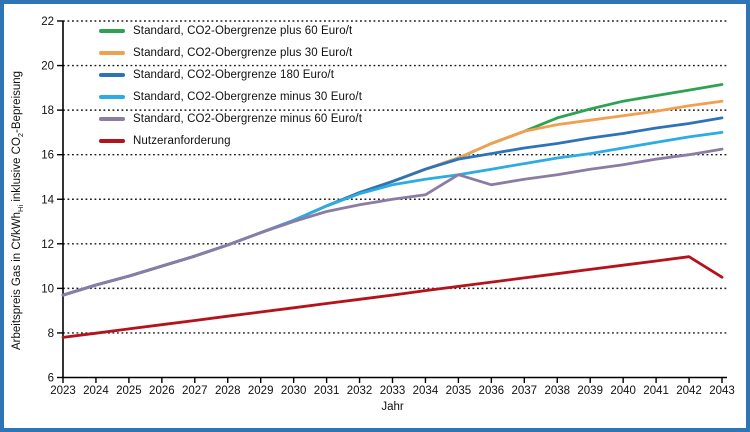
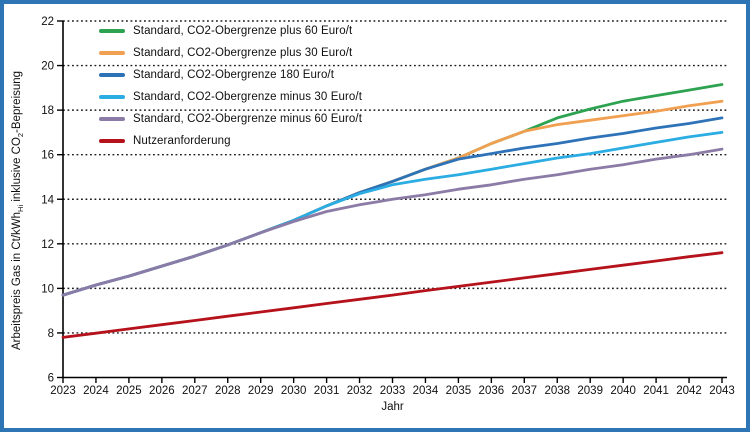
Standard, CO2-Obergrenze minus 60 Euro/t/2035: 15.1 -> 14.4
Nutzeranforderung/2043: 10.5 -> 11.6
